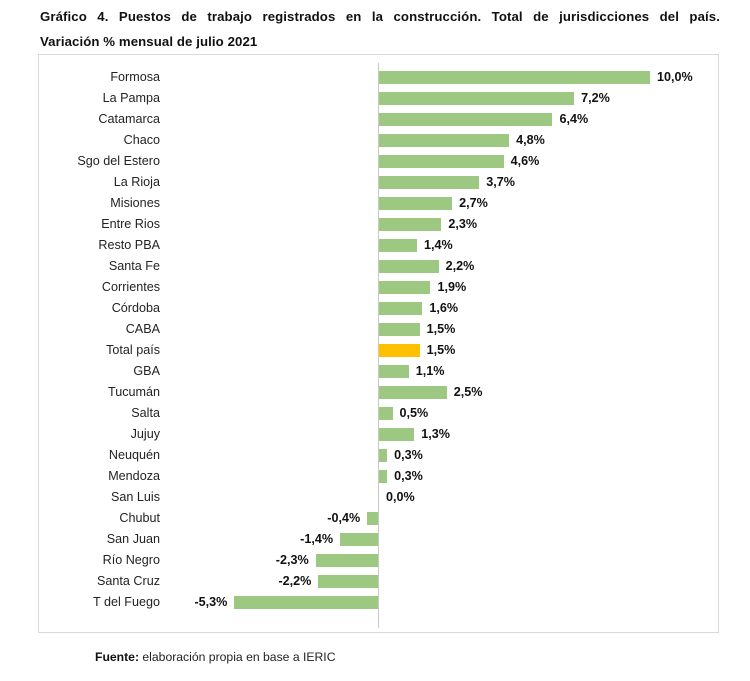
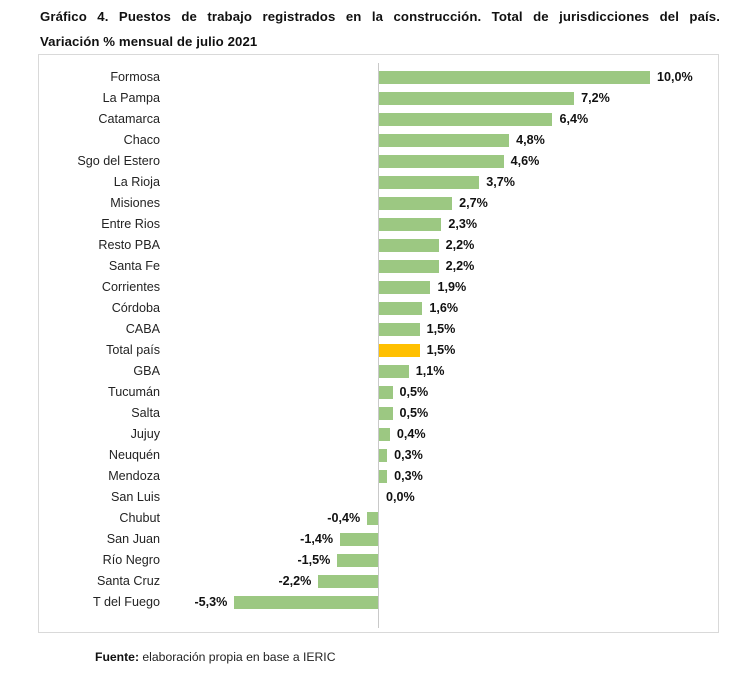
Resto PBA: 1,4% -> 2,2%
Tucumán: 2,5% -> 0,5%
Jujuy: 1,3% -> 0,4%
Río Negro: -2,3% -> -1,5%
